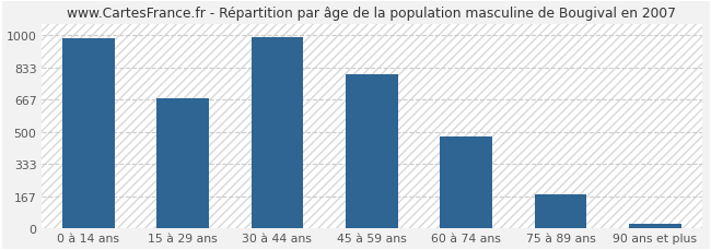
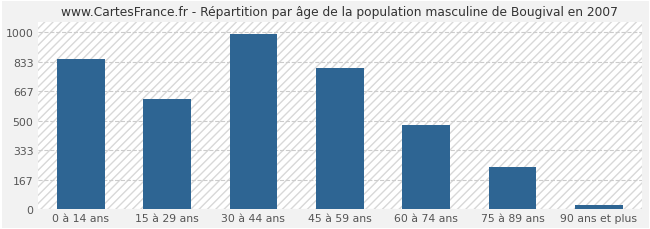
0 à 14 ans: 980 -> 850
15 à 29 ans: 680 -> 620
75 à 89 ans: 170 -> 240
